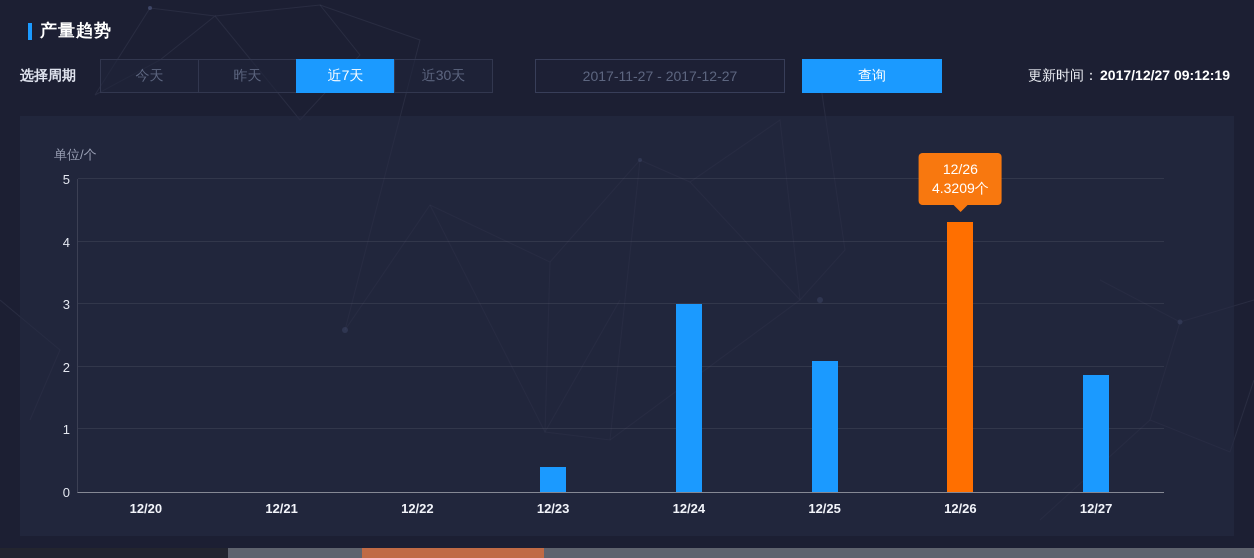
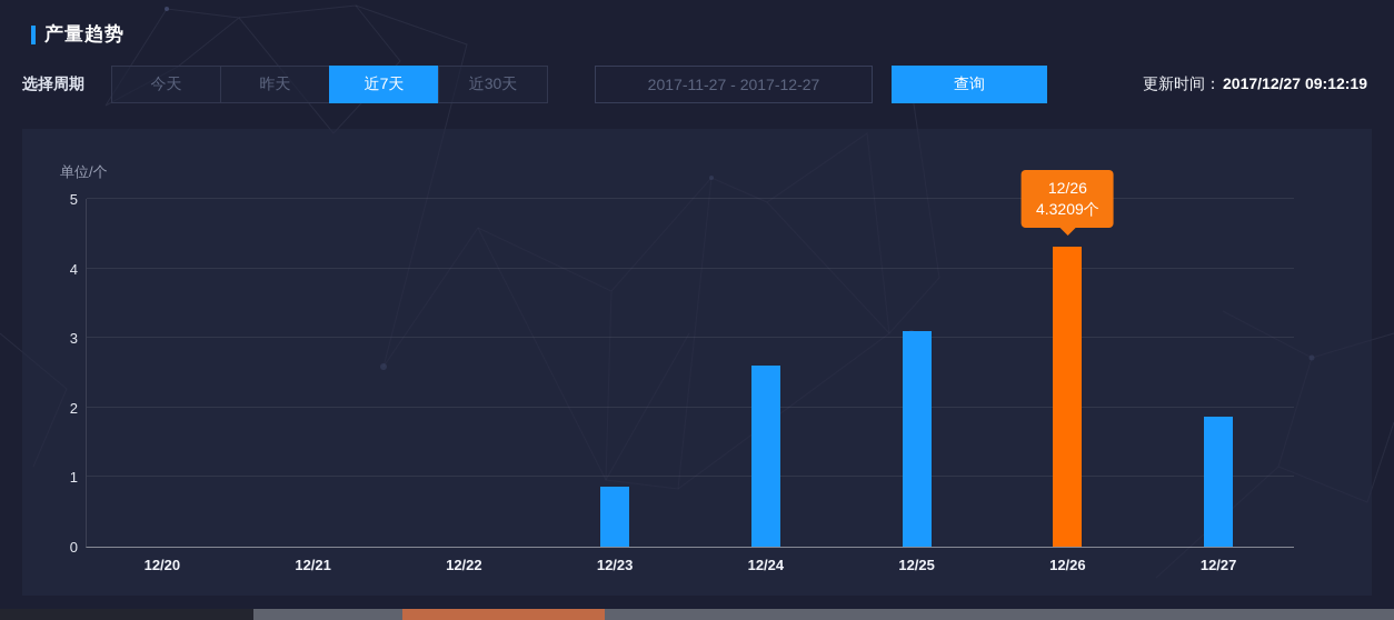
12/23: 0.4 -> 0.9
12/24: 3.0 -> 2.6
12/25: 2.1 -> 3.1
